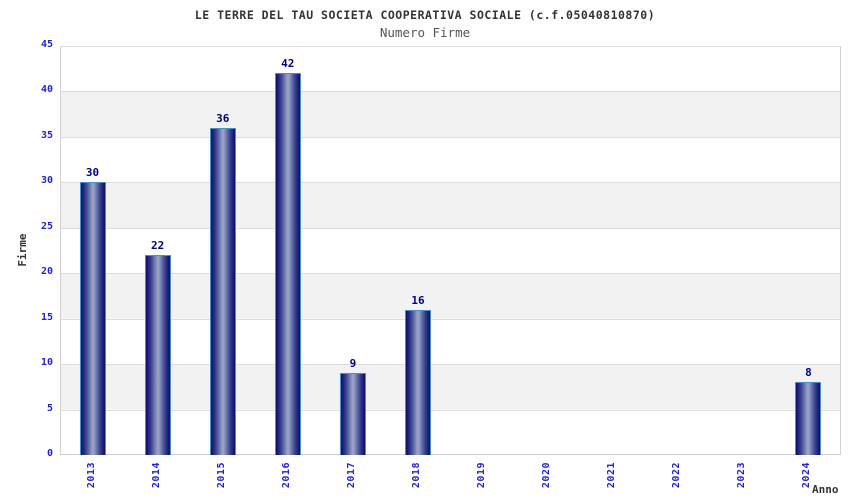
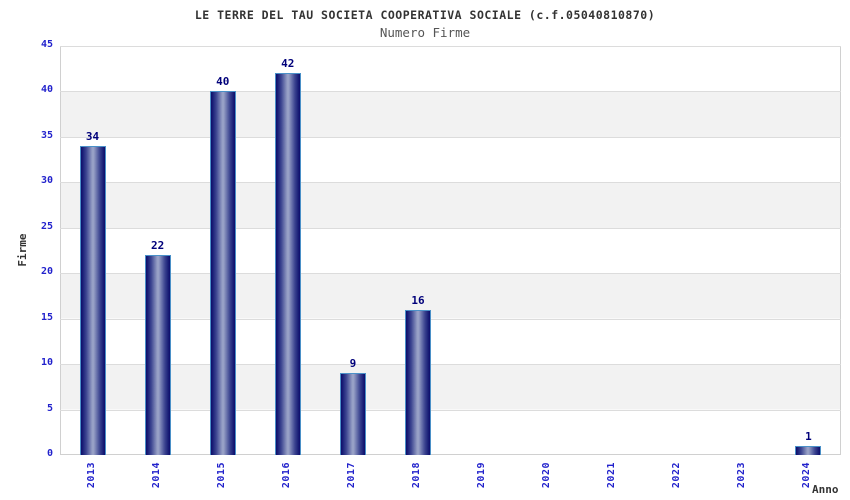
2013: 30 -> 34
2015: 36 -> 40
2024: 8 -> 1
